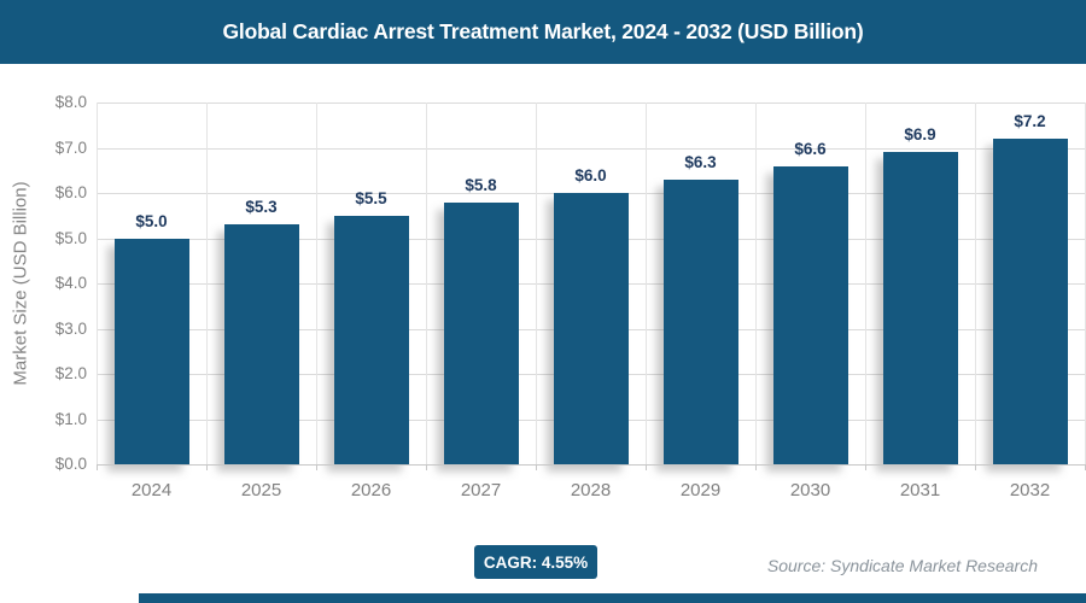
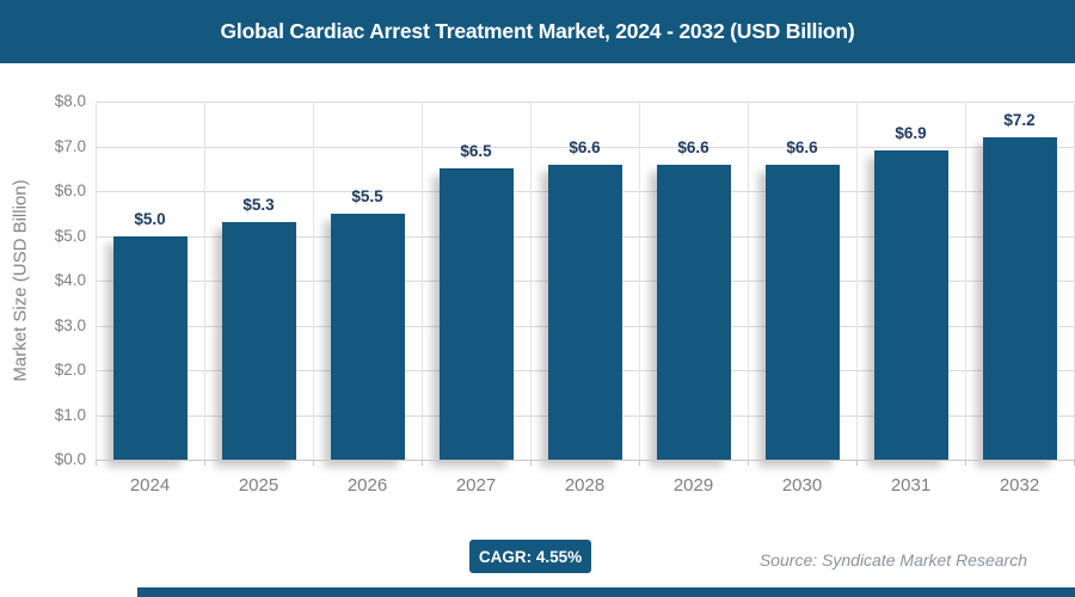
2027: $5.8 -> $6.5
2028: $6.0 -> $6.6
2029: $6.3 -> $6.6
